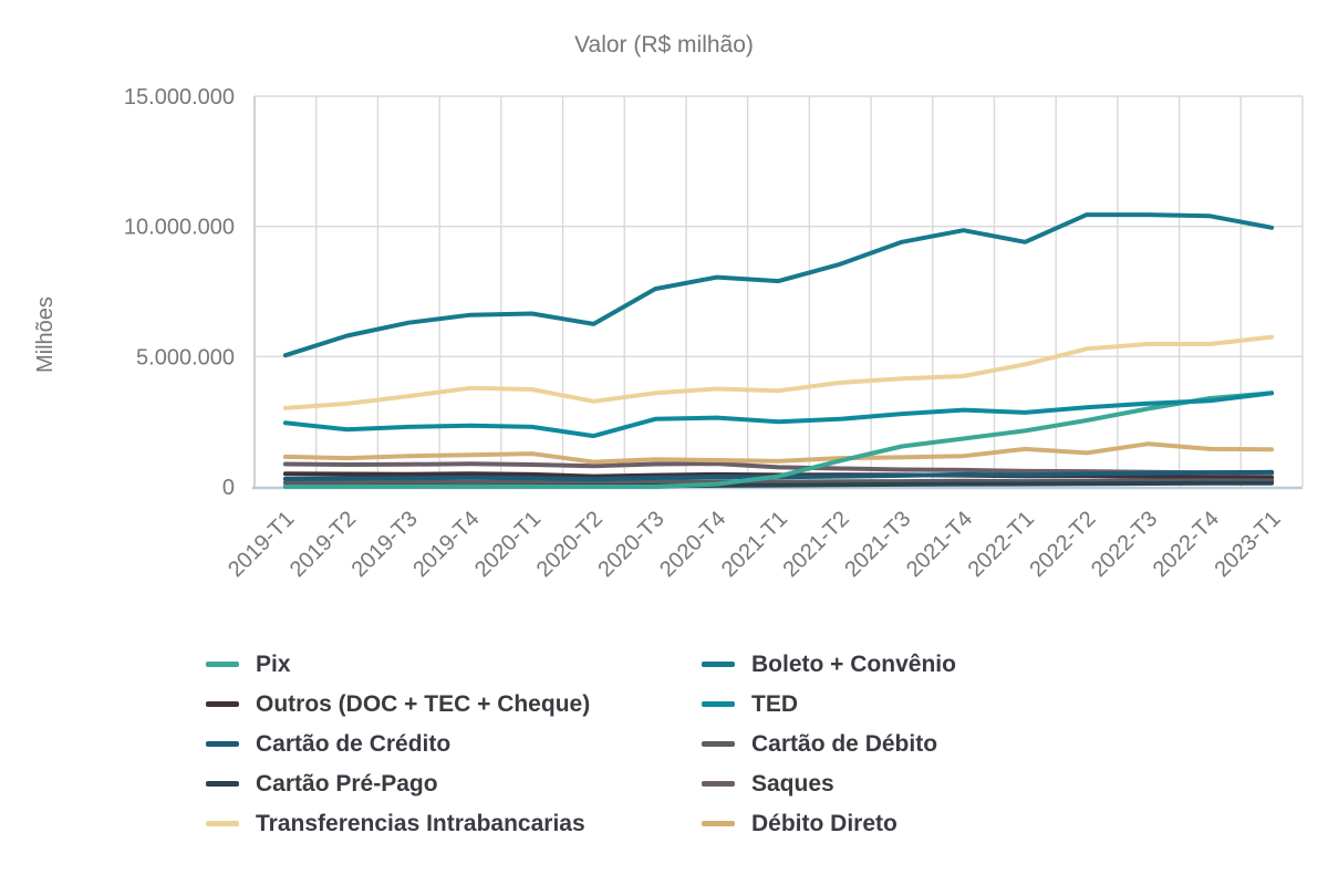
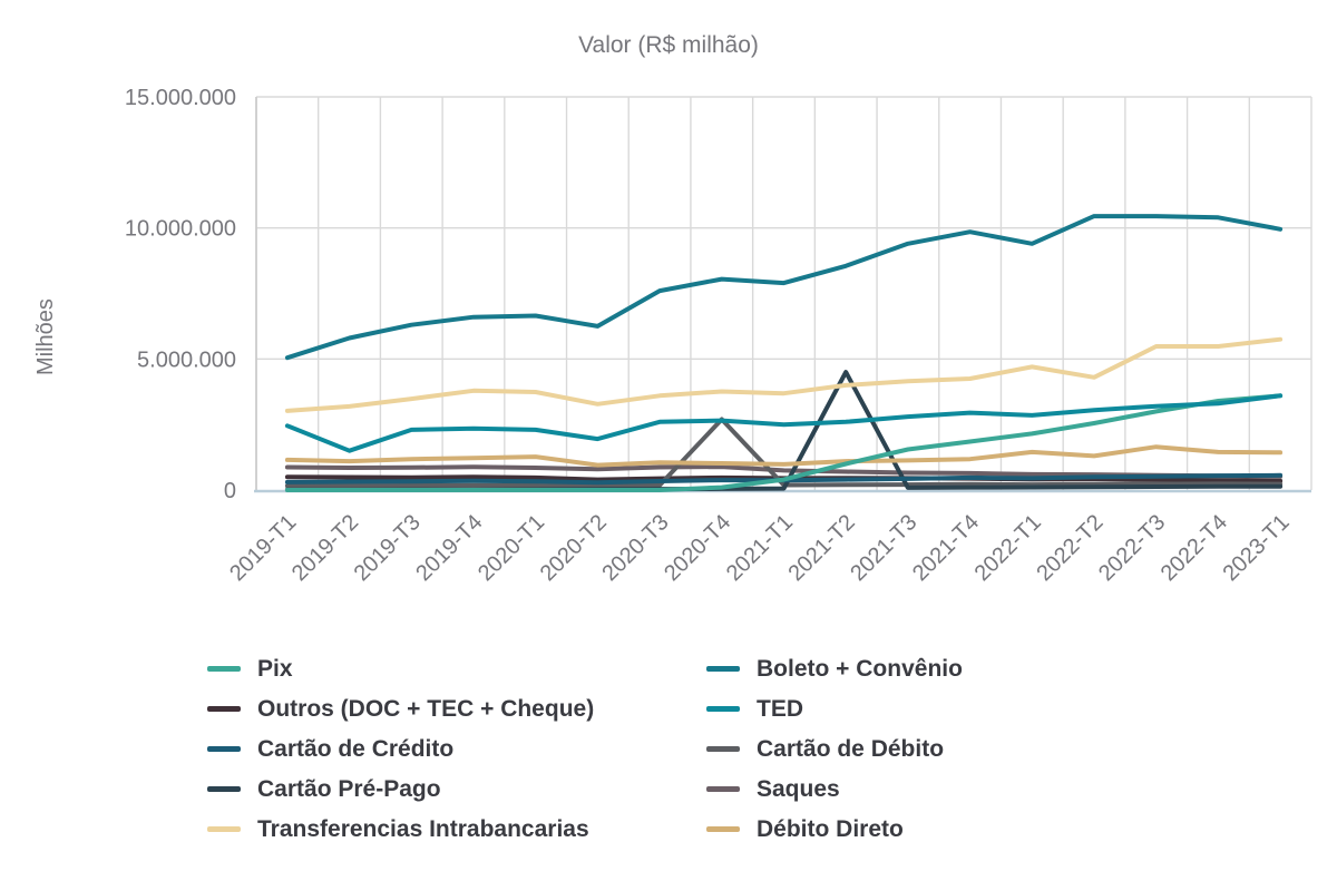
TED/2019-T2: 2200000 -> 1500000
Cartão de Débito/2020-T4: 200000 -> 2700000
Cartão Pré-Pago/2021-T2: 100000 -> 4500000
Transferencias Intrabancarias/2022-T2: 5300000 -> 4300000
